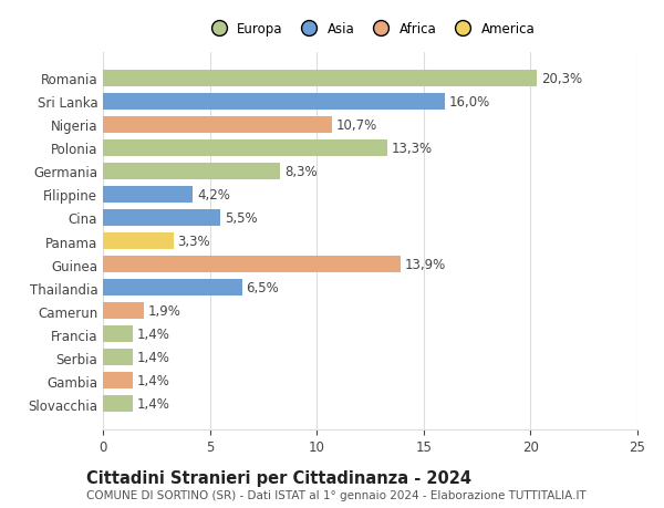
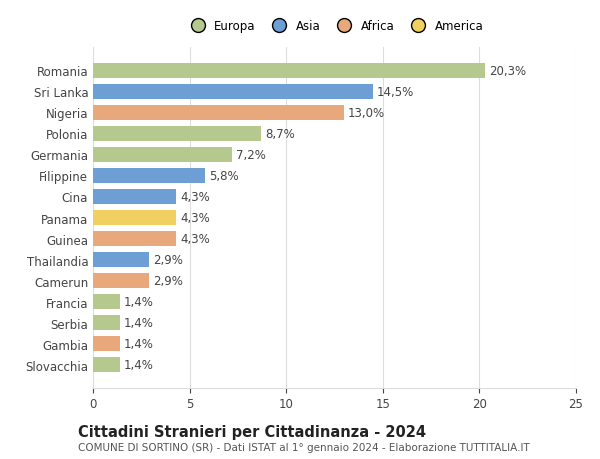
Sri Lanka: 16,0% -> 14,5%
Nigeria: 10,7% -> 13,0%
Polonia: 13,3% -> 8,7%
Germania: 8,3% -> 7,2%
Filippine: 4,2% -> 5,8%
Cina: 5,5% -> 4,3%
Panama: 3,3% -> 4,3%
Guinea: 13,9% -> 4,3%
Thailandia: 6,5% -> 2,9%
Camerun: 1,9% -> 2,9%
